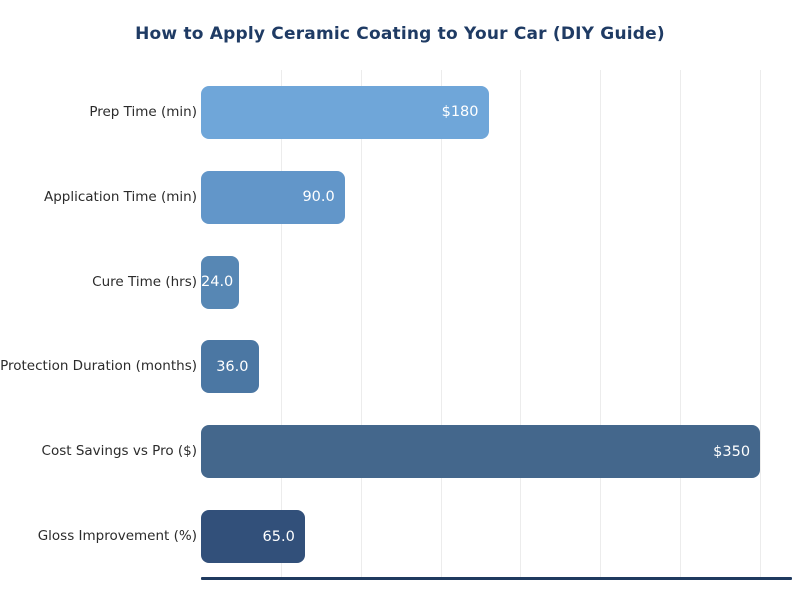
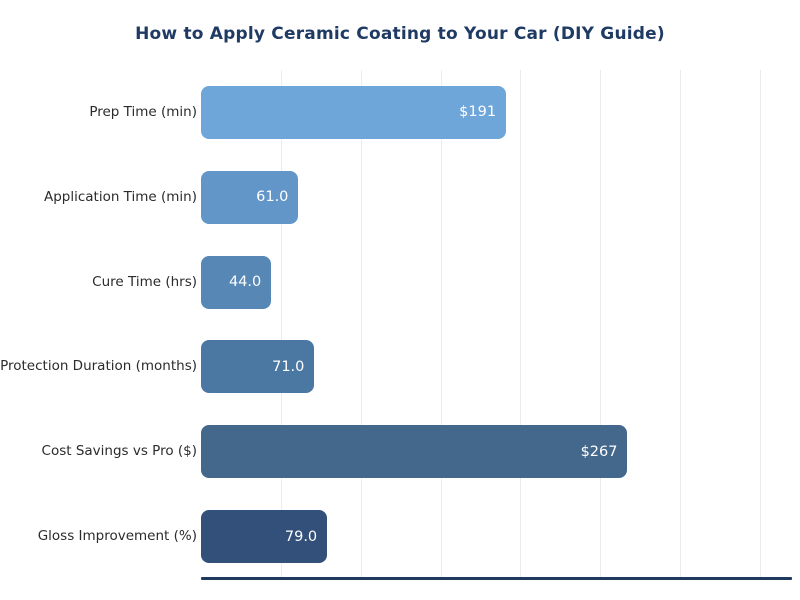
Prep Time (min): $180 -> $191
Application Time (min): 90.0 -> 61.0
Cure Time (hrs): 24.0 -> 44.0
Protection Duration (months): 36.0 -> 71.0
Cost Savings vs Pro ($): $350 -> $267
Gloss Improvement (%): 65.0 -> 79.0
